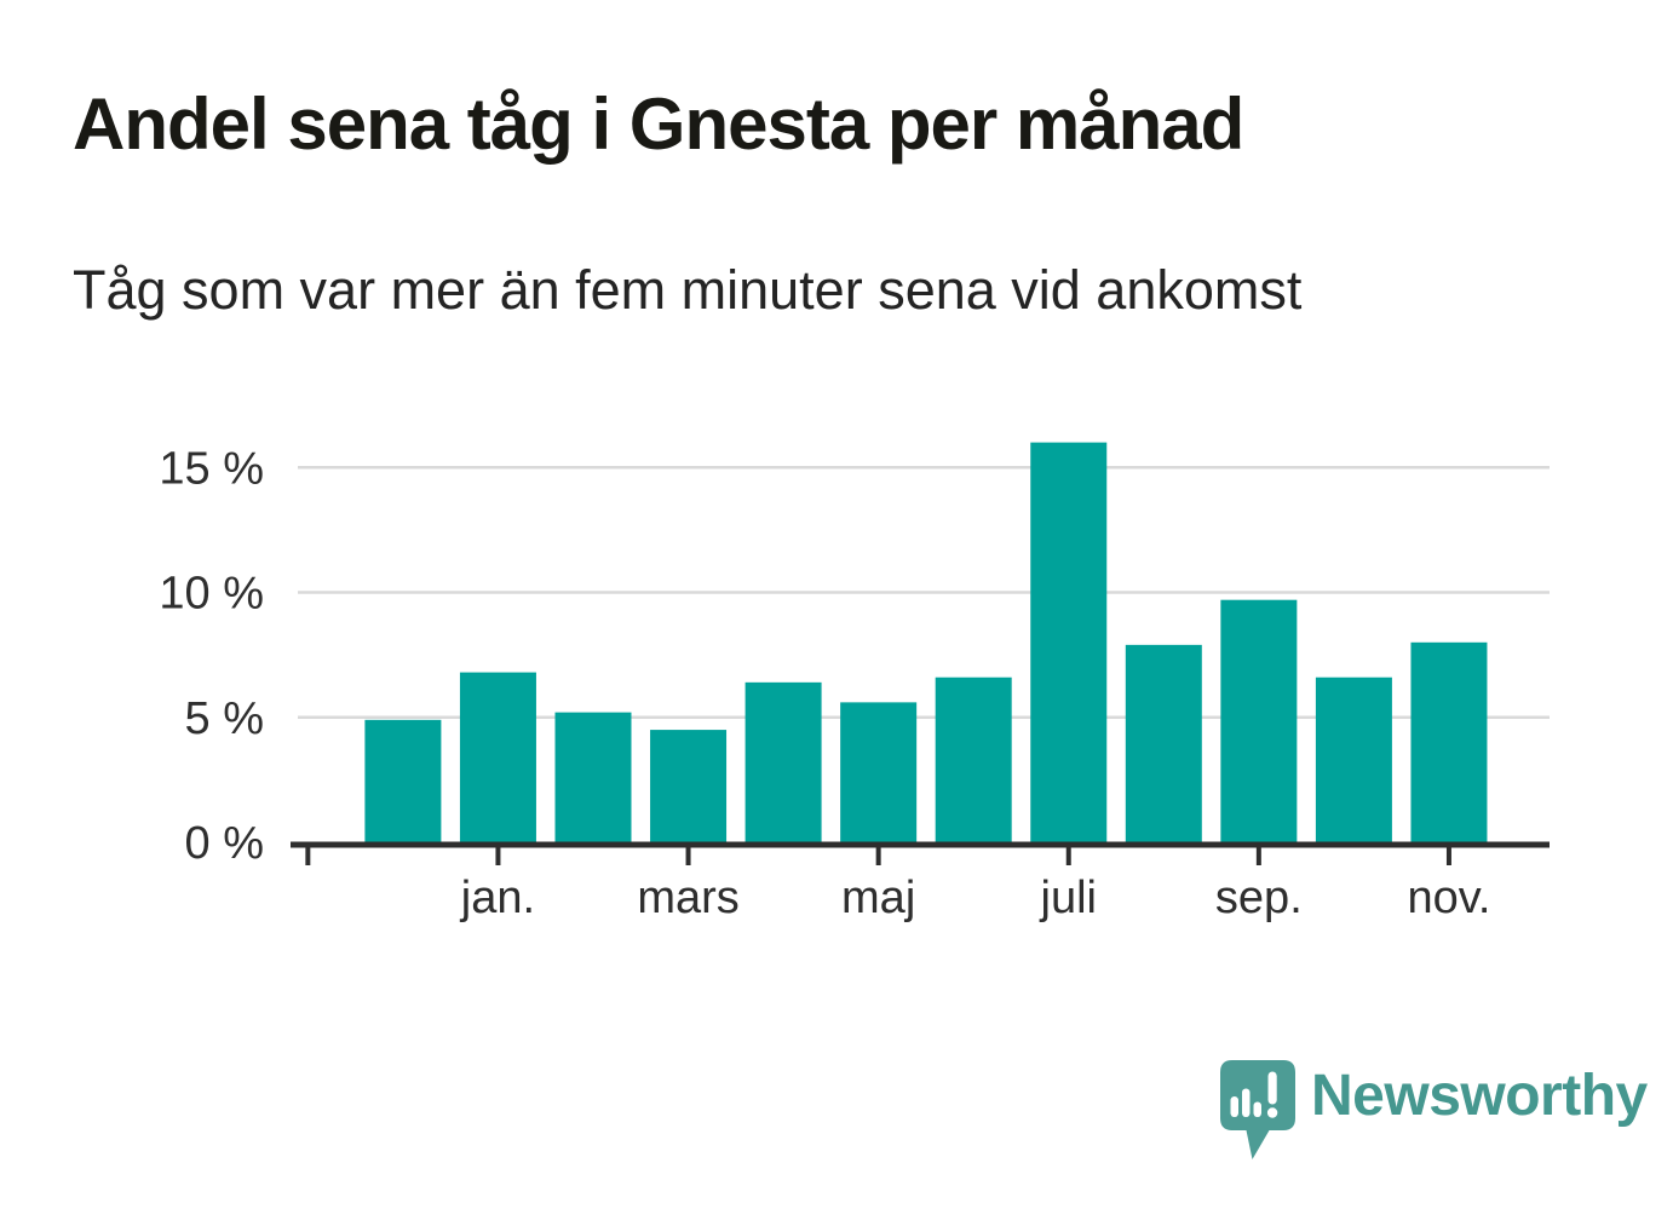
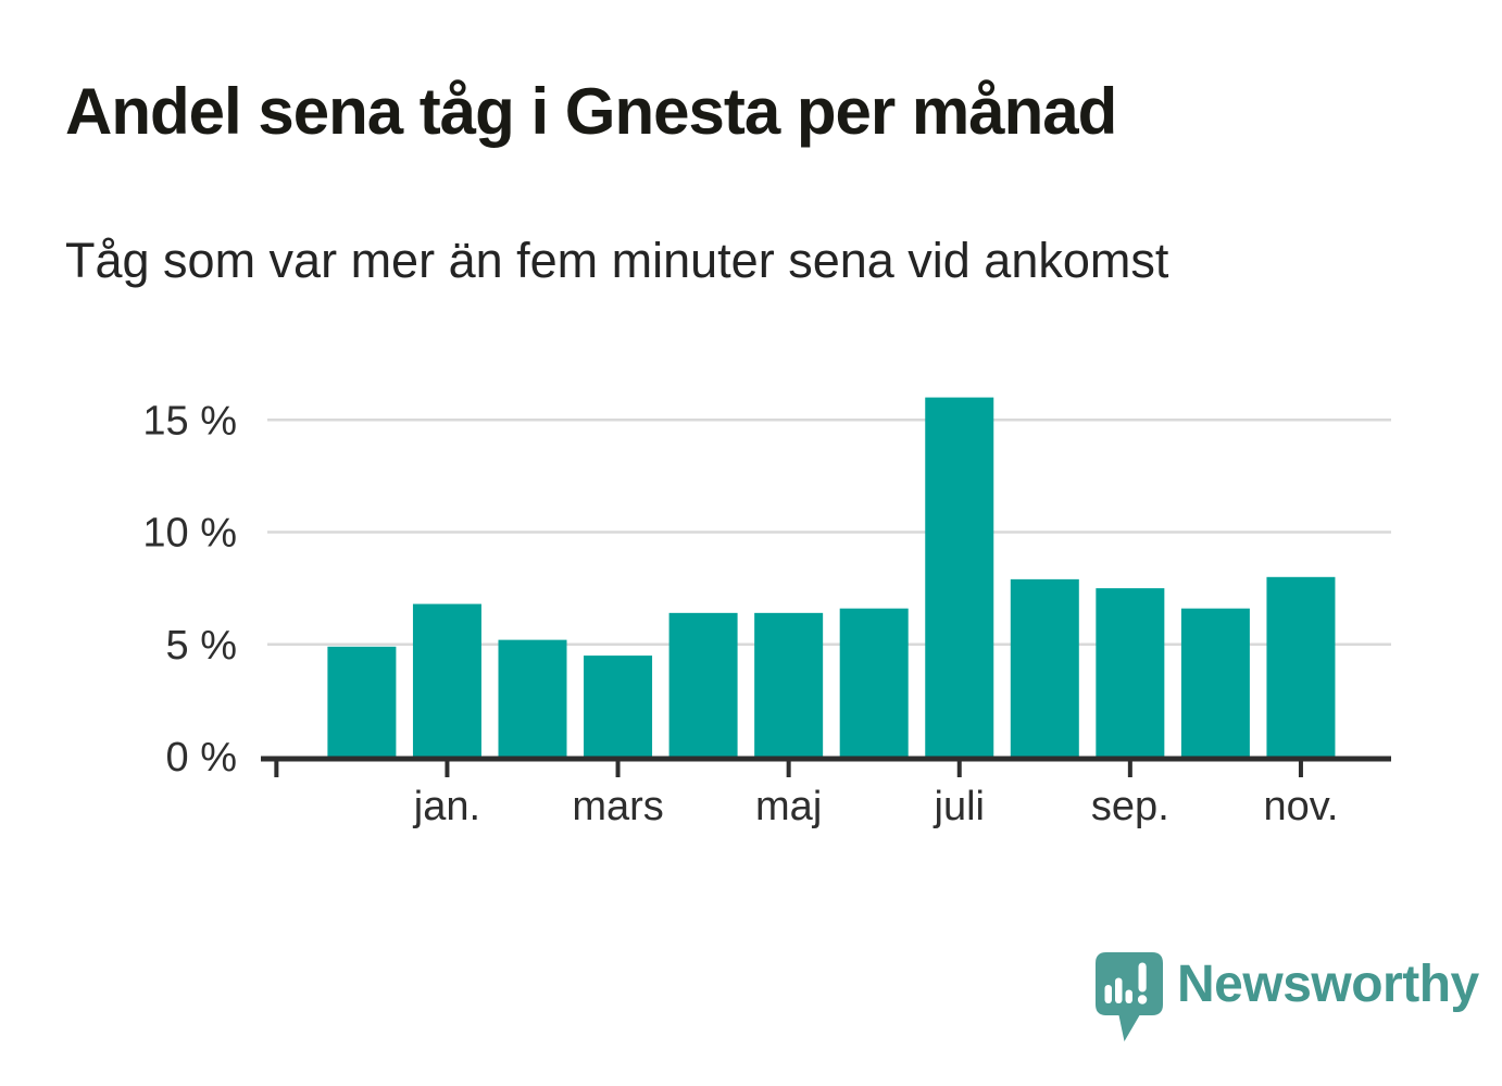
maj: 5.6% -> 6.4%
sep.: 9.7% -> 7.5%
